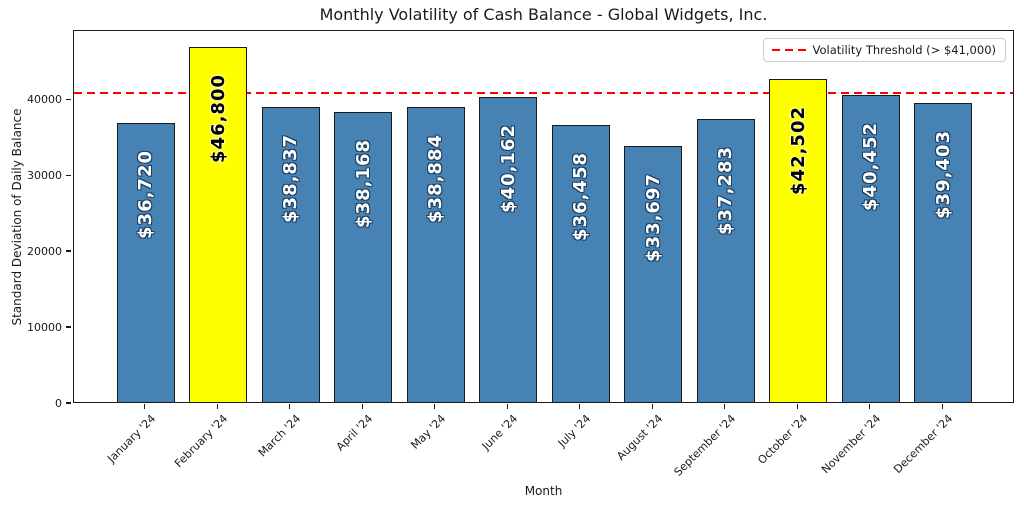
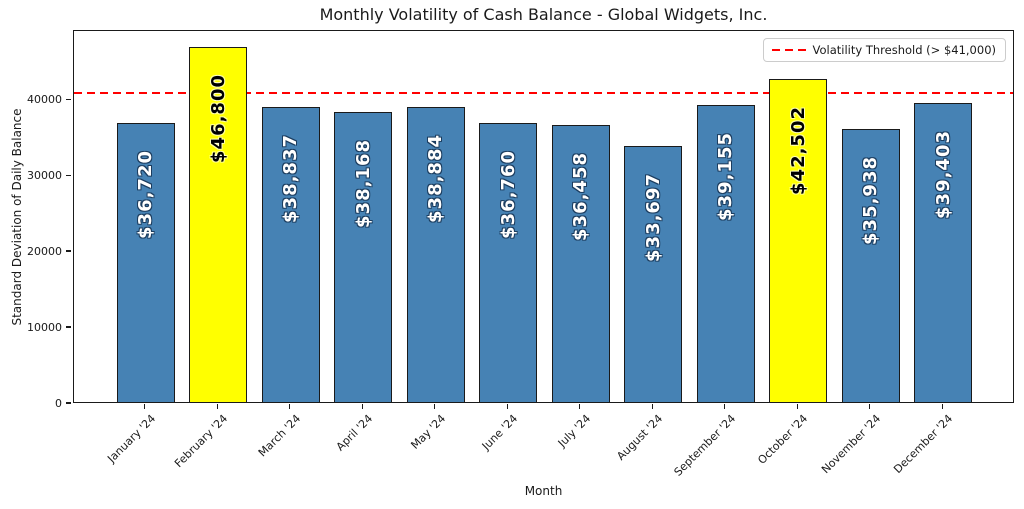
June '24: $40,162 -> $36,760
September '24: $37,283 -> $39,155
November '24: $40,452 -> $35,938
